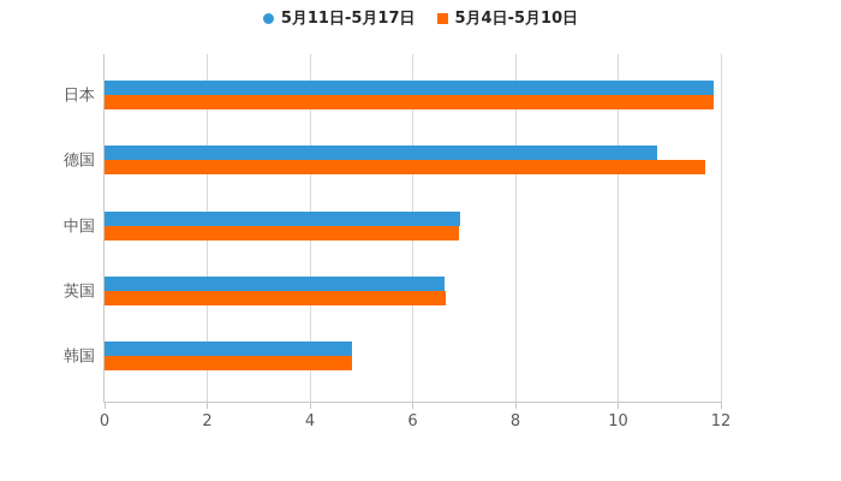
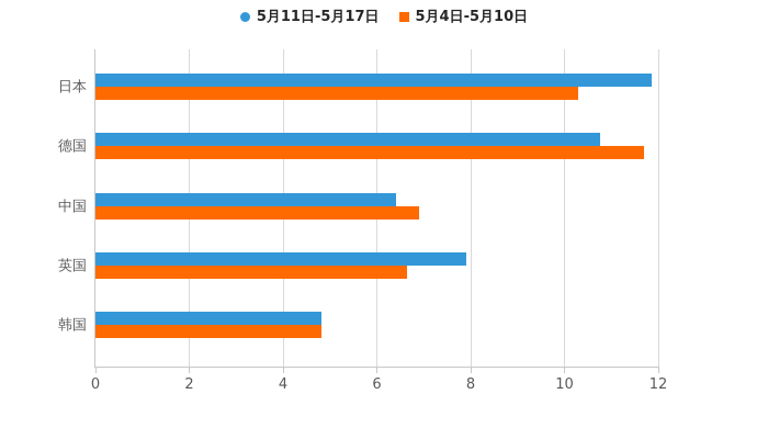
5月4日-5月10日/日本: 11.8 -> 10.3
5月11日-5月17日/中国: 6.9 -> 6.4
5月11日-5月17日/英国: 6.6 -> 7.9
